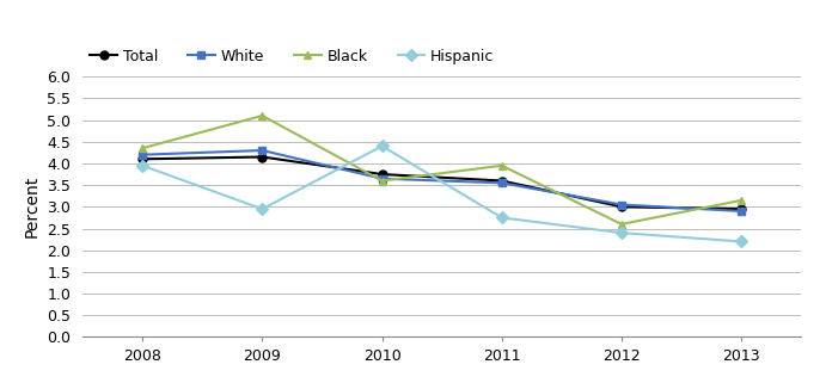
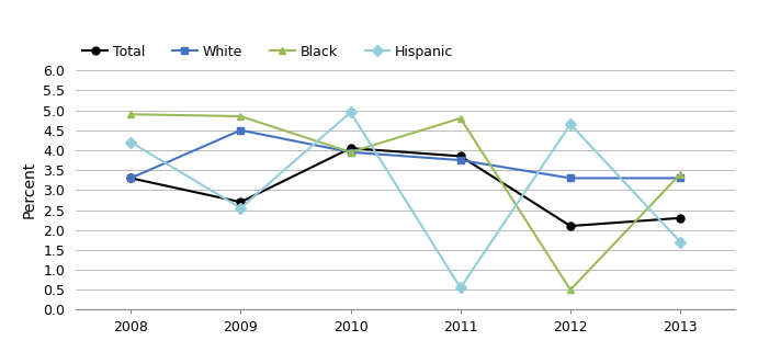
Total/2008: 4.10 -> 3.30
White/2008: 4.20 -> 3.30
Black/2008: 4.35 -> 4.90
Hispanic/2008: 3.95 -> 4.20
Total/2009: 4.15 -> 2.70
White/2009: 4.30 -> 4.50
Black/2009: 5.10 -> 4.85
Hispanic/2009: 2.95 -> 2.55
Total/2010: 3.75 -> 4.05
White/2010: 3.65 -> 3.95
Black/2010: 3.60 -> 3.95
Hispanic/2010: 4.40 -> 4.95
Total/2011: 3.60 -> 3.85
White/2011: 3.55 -> 3.75
Black/2011: 3.95 -> 4.80
Hispanic/2011: 2.75 -> 0.55
Total/2012: 3.00 -> 2.10
White/2012: 3.05 -> 3.30
Black/2012: 2.60 -> 0.50
Hispanic/2012: 2.40 -> 4.65
Total/2013: 2.95 -> 2.30
White/2013: 2.90 -> 3.30
Black/2013: 3.15 -> 3.40
Hispanic/2013: 2.20 -> 1.70
